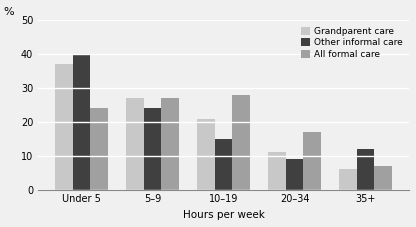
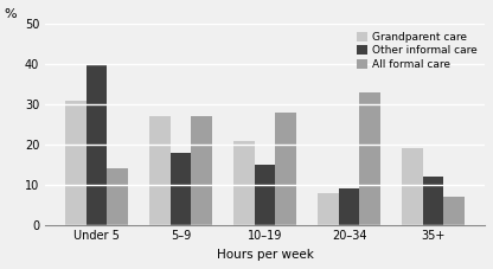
Grandparent care/Under 5: 37 -> 31
All formal care/Under 5: 24 -> 14
Other informal care/5–9: 24 -> 18
Grandparent care/20–34: 11 -> 8
All formal care/20–34: 17 -> 33
Grandparent care/35+: 6 -> 19
